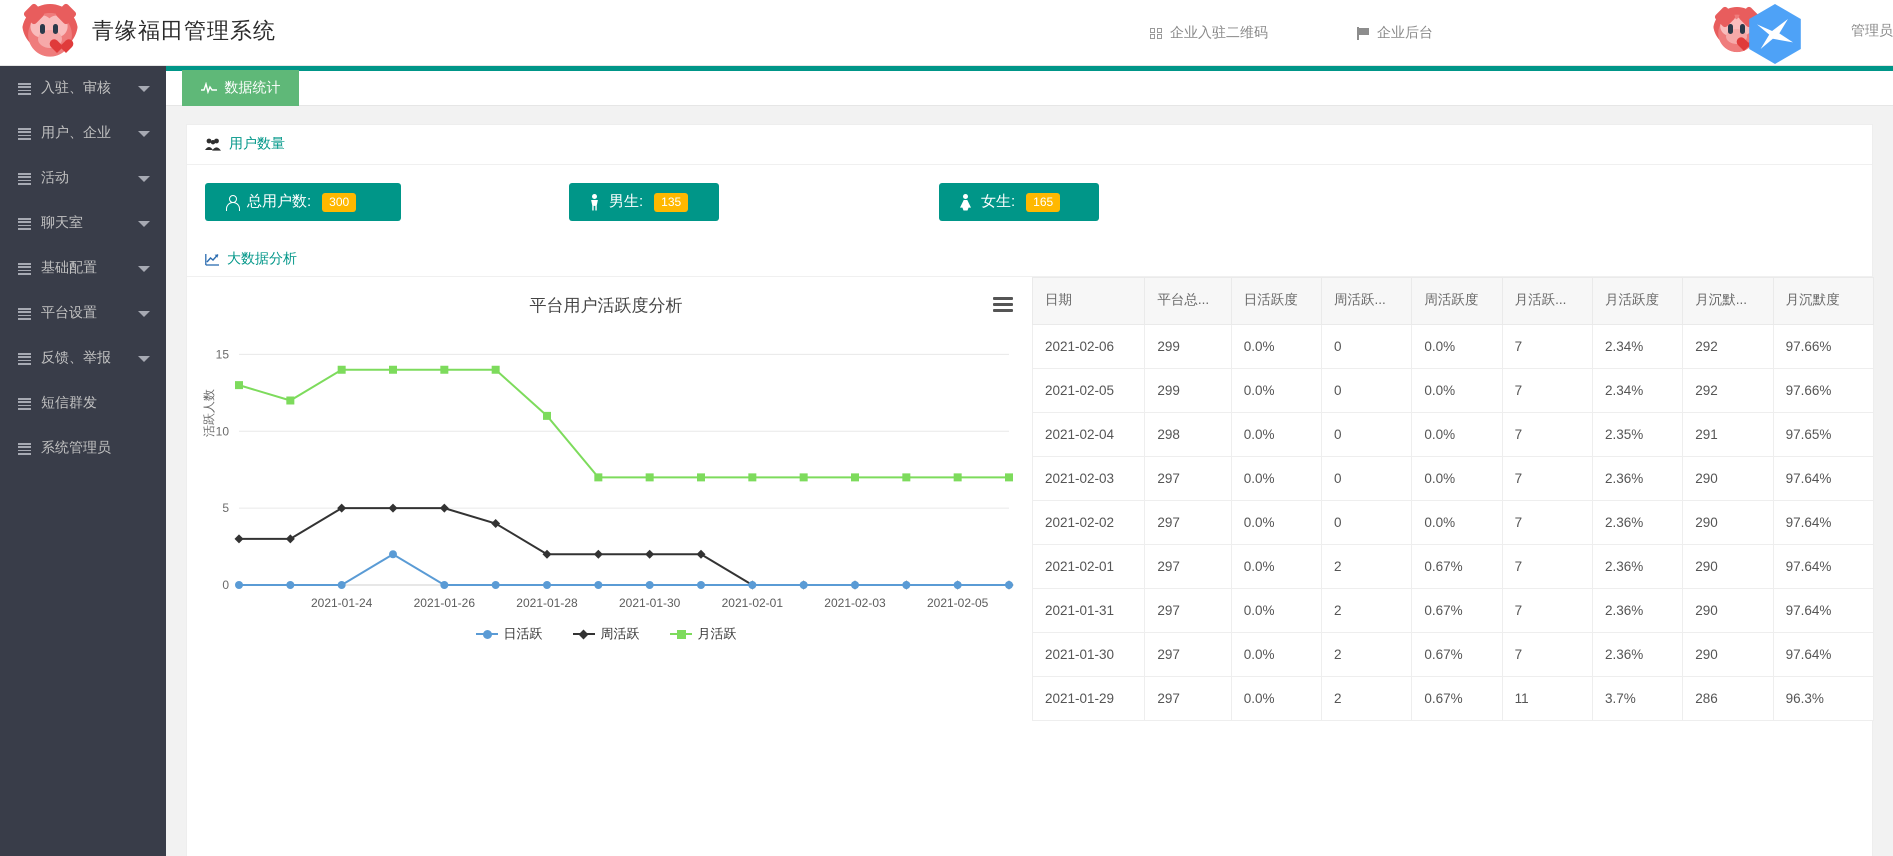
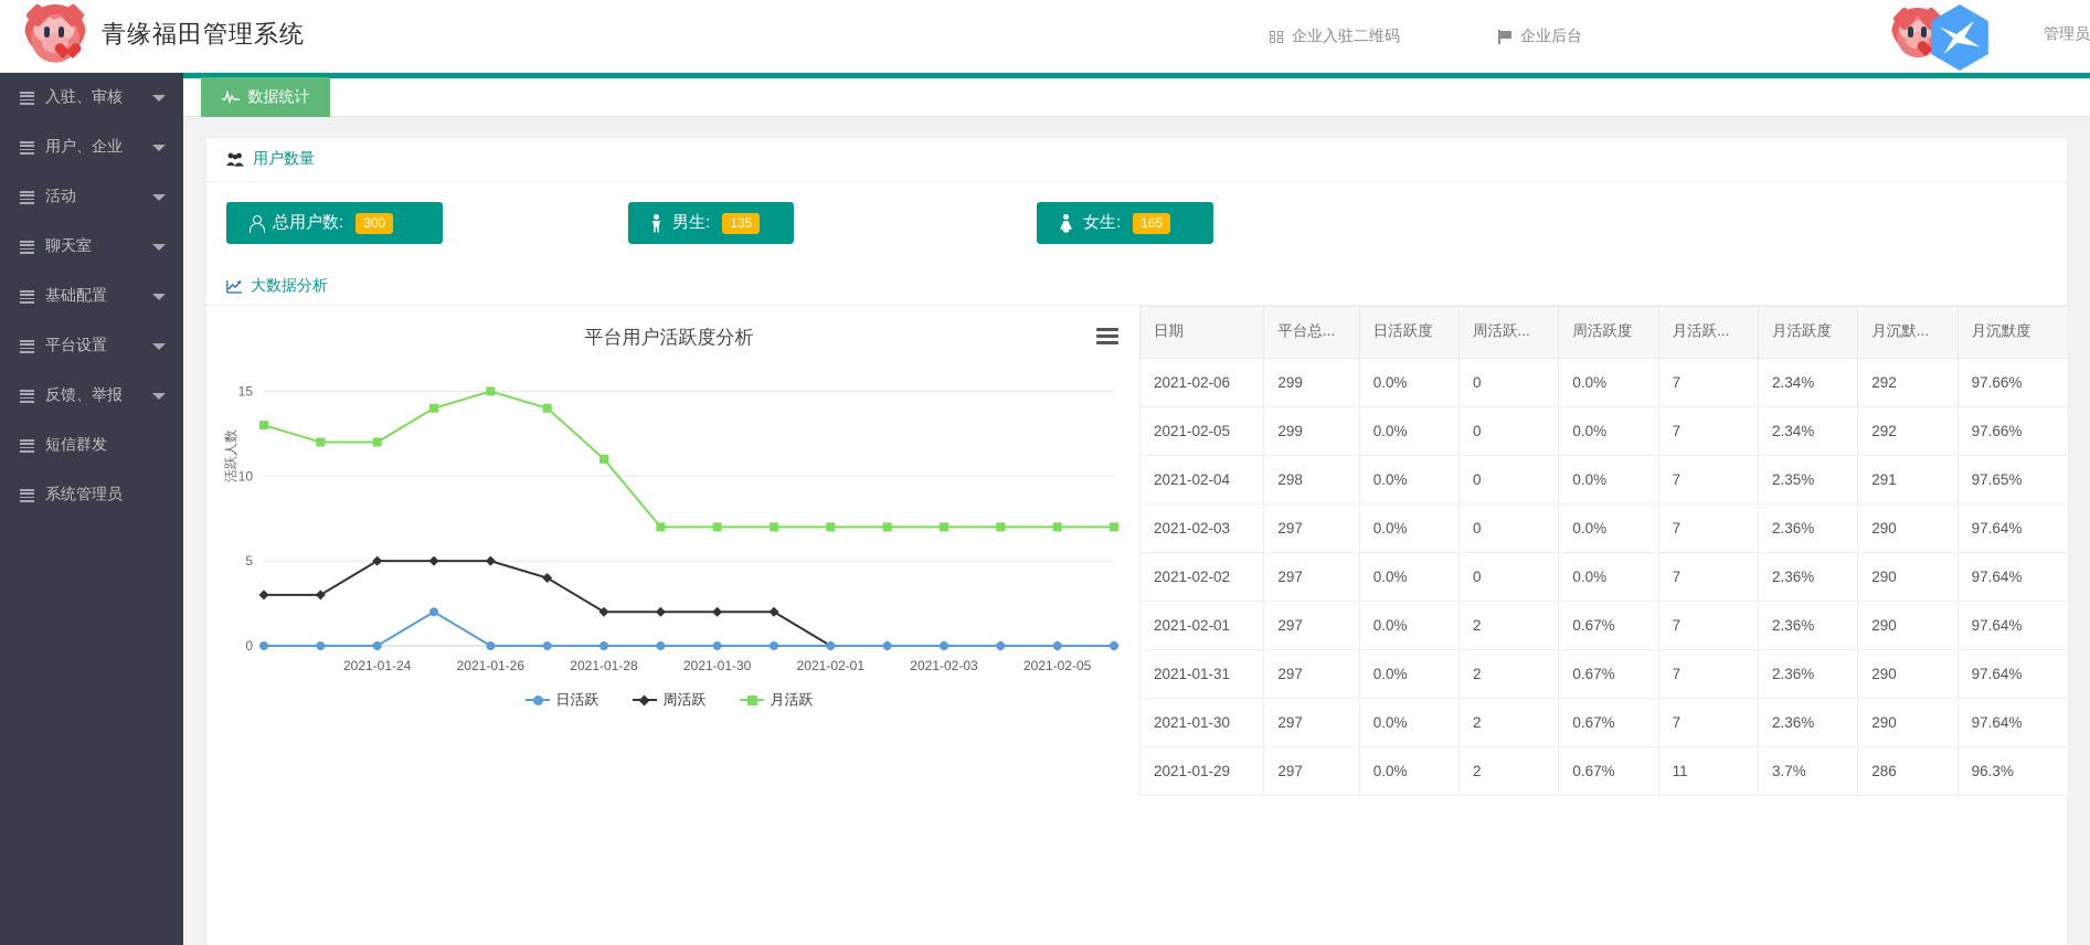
月活跃/2021-01-24: 14 -> 12
月活跃/2021-01-26: 14 -> 15
